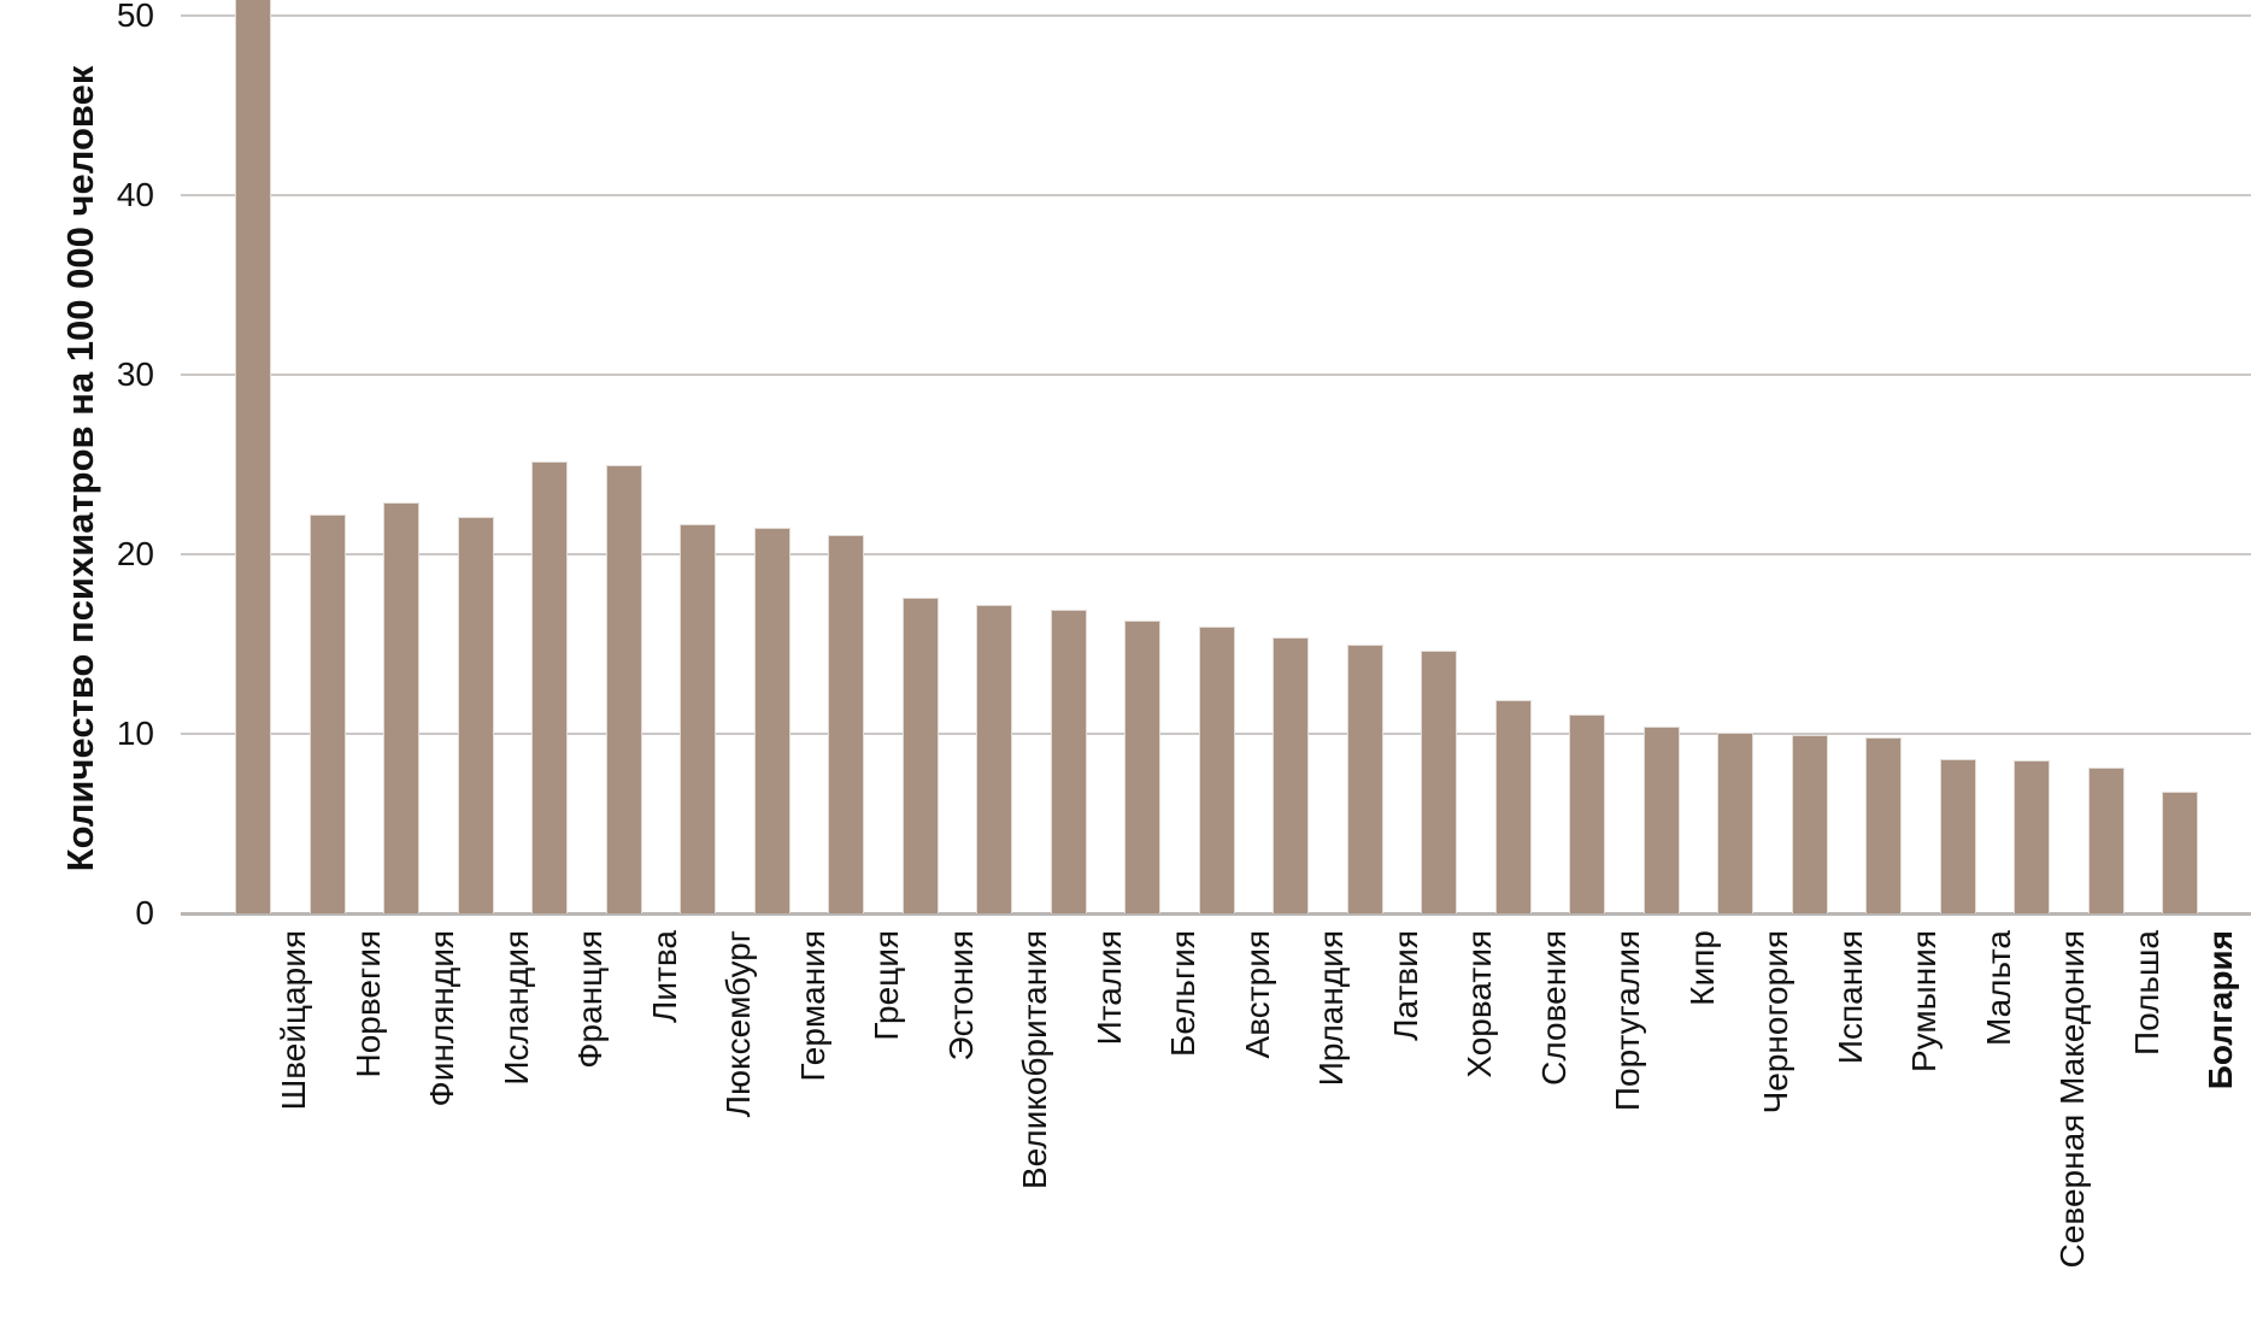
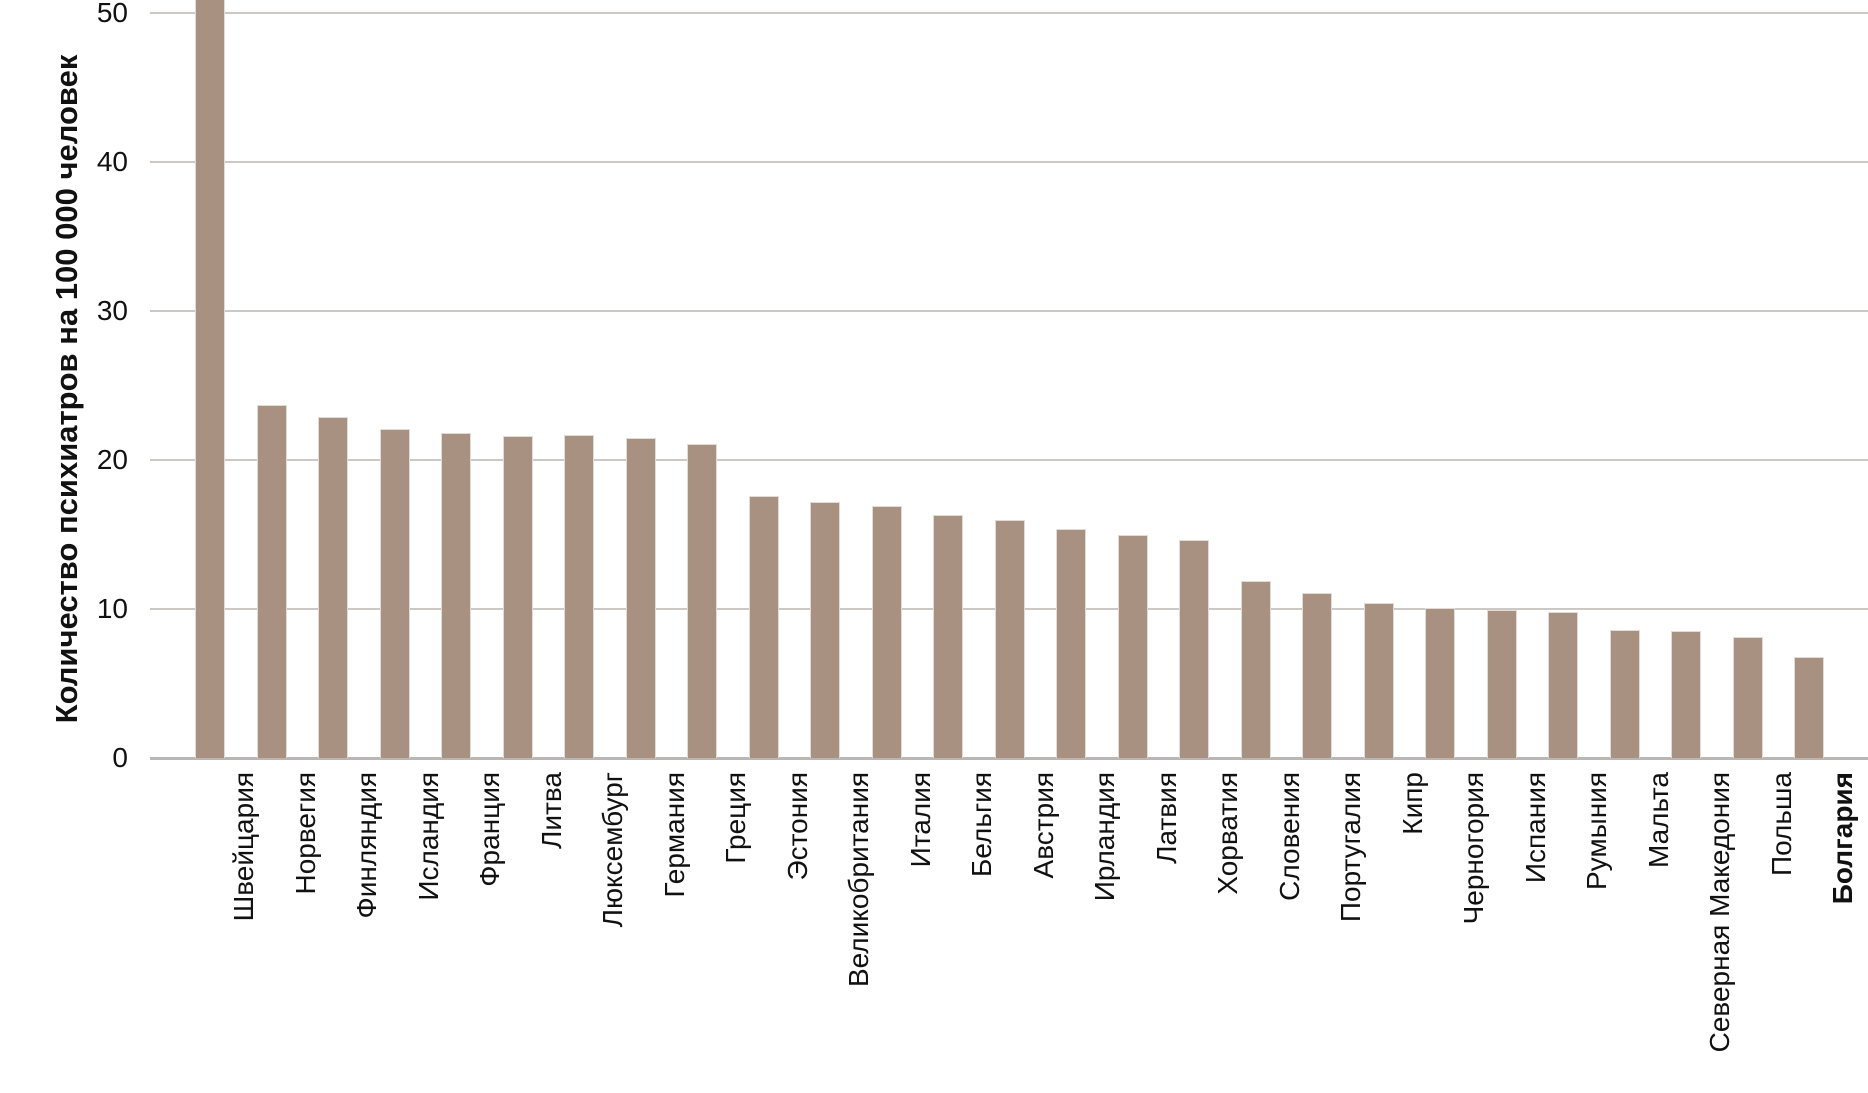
Норвегия: 22.2 -> 23.7
Франция: 25.2 -> 21.8
Литва: 25.0 -> 21.6
